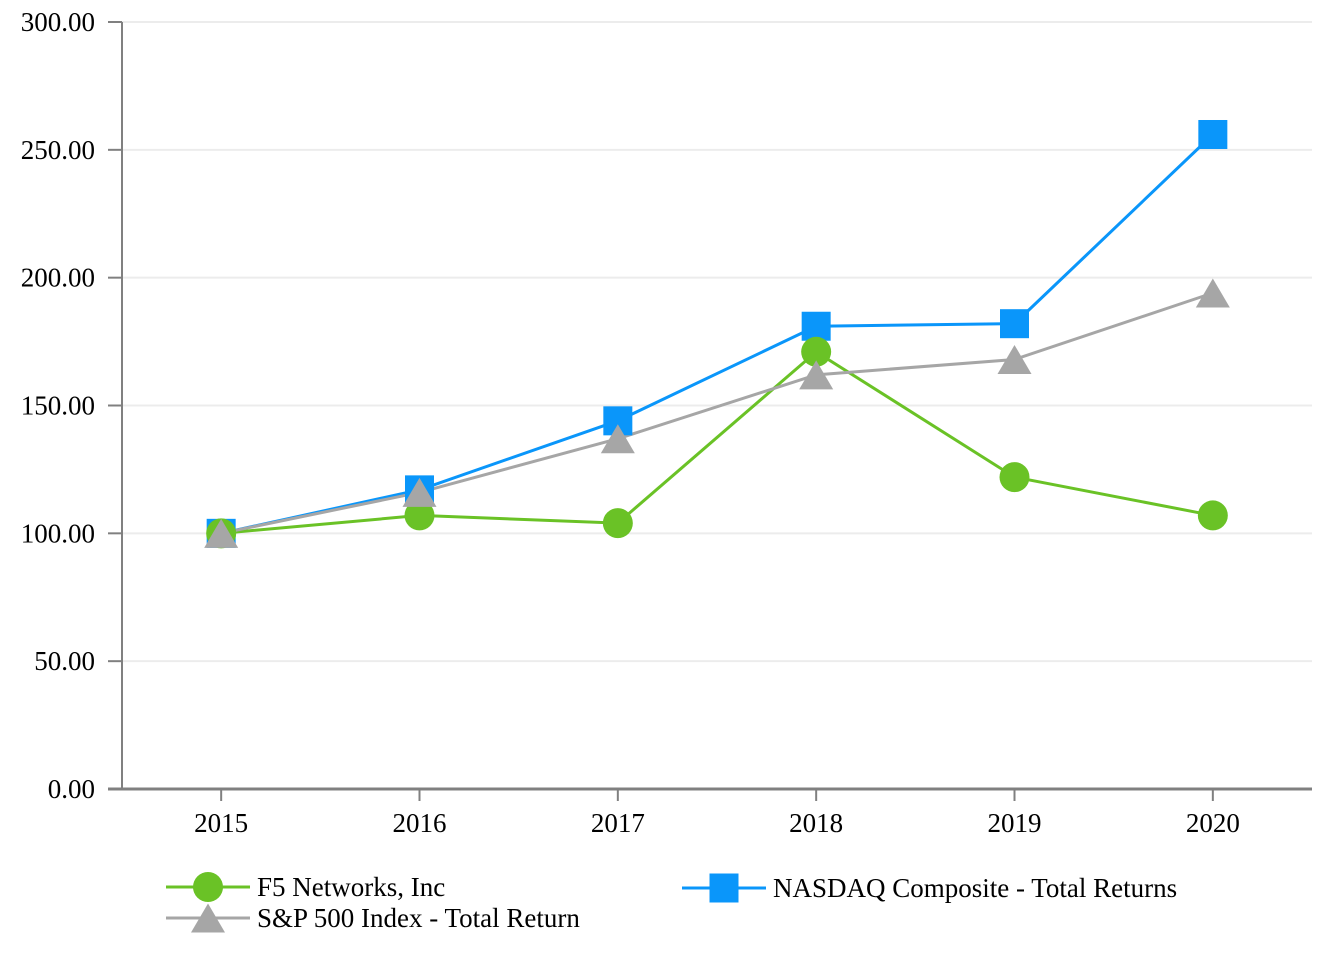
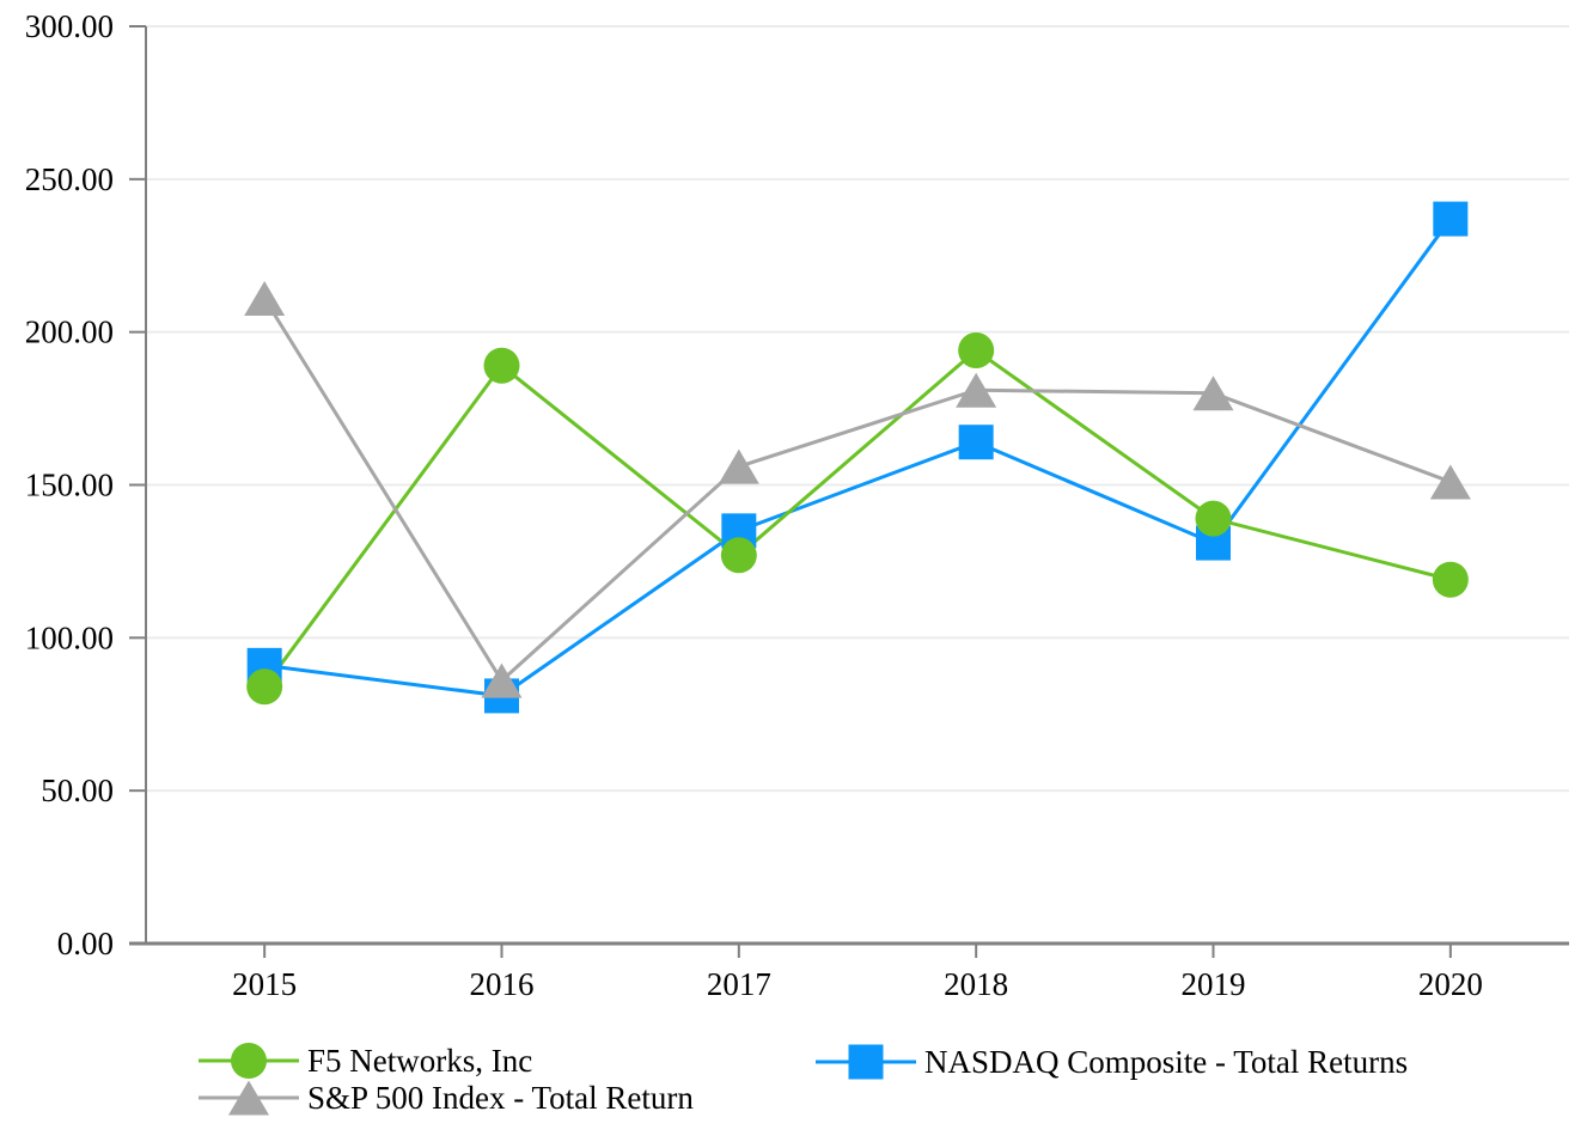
F5 Networks, Inc/2015: 100 -> 84
NASDAQ Composite - Total Returns/2015: 100 -> 91
S&P 500 Index - Total Return/2015: 100 -> 211
F5 Networks, Inc/2016: 107 -> 189
NASDAQ Composite - Total Returns/2016: 117 -> 81
S&P 500 Index - Total Return/2016: 116 -> 86
F5 Networks, Inc/2017: 104 -> 127
NASDAQ Composite - Total Returns/2017: 144 -> 135
S&P 500 Index - Total Return/2017: 137 -> 156
F5 Networks, Inc/2018: 171 -> 194
NASDAQ Composite - Total Returns/2018: 181 -> 164
S&P 500 Index - Total Return/2018: 162 -> 181
F5 Networks, Inc/2019: 122 -> 139
NASDAQ Composite - Total Returns/2019: 182 -> 131
S&P 500 Index - Total Return/2019: 168 -> 180
F5 Networks, Inc/2020: 107 -> 119
NASDAQ Composite - Total Returns/2020: 256 -> 237
S&P 500 Index - Total Return/2020: 194 -> 151
